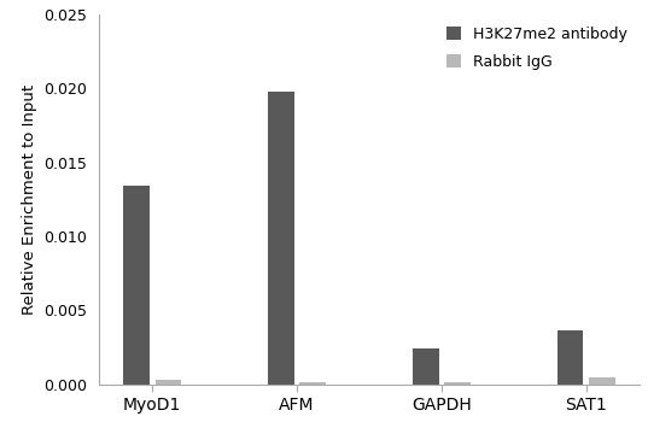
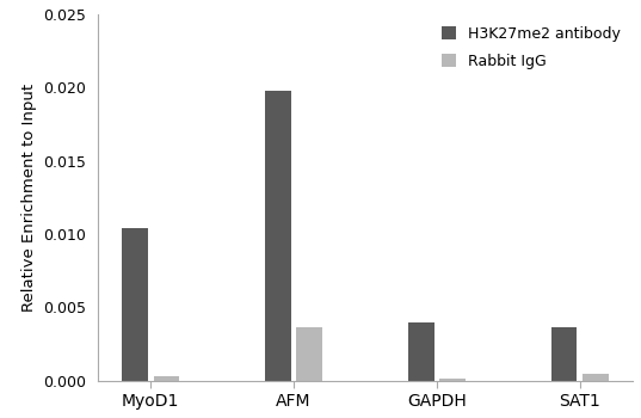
H3K27me2 antibody/MyoD1: 0.0134 -> 0.0104
Rabbit IgG/AFM: 0.0001 -> 0.0036
H3K27me2 antibody/GAPDH: 0.0024 -> 0.0040
